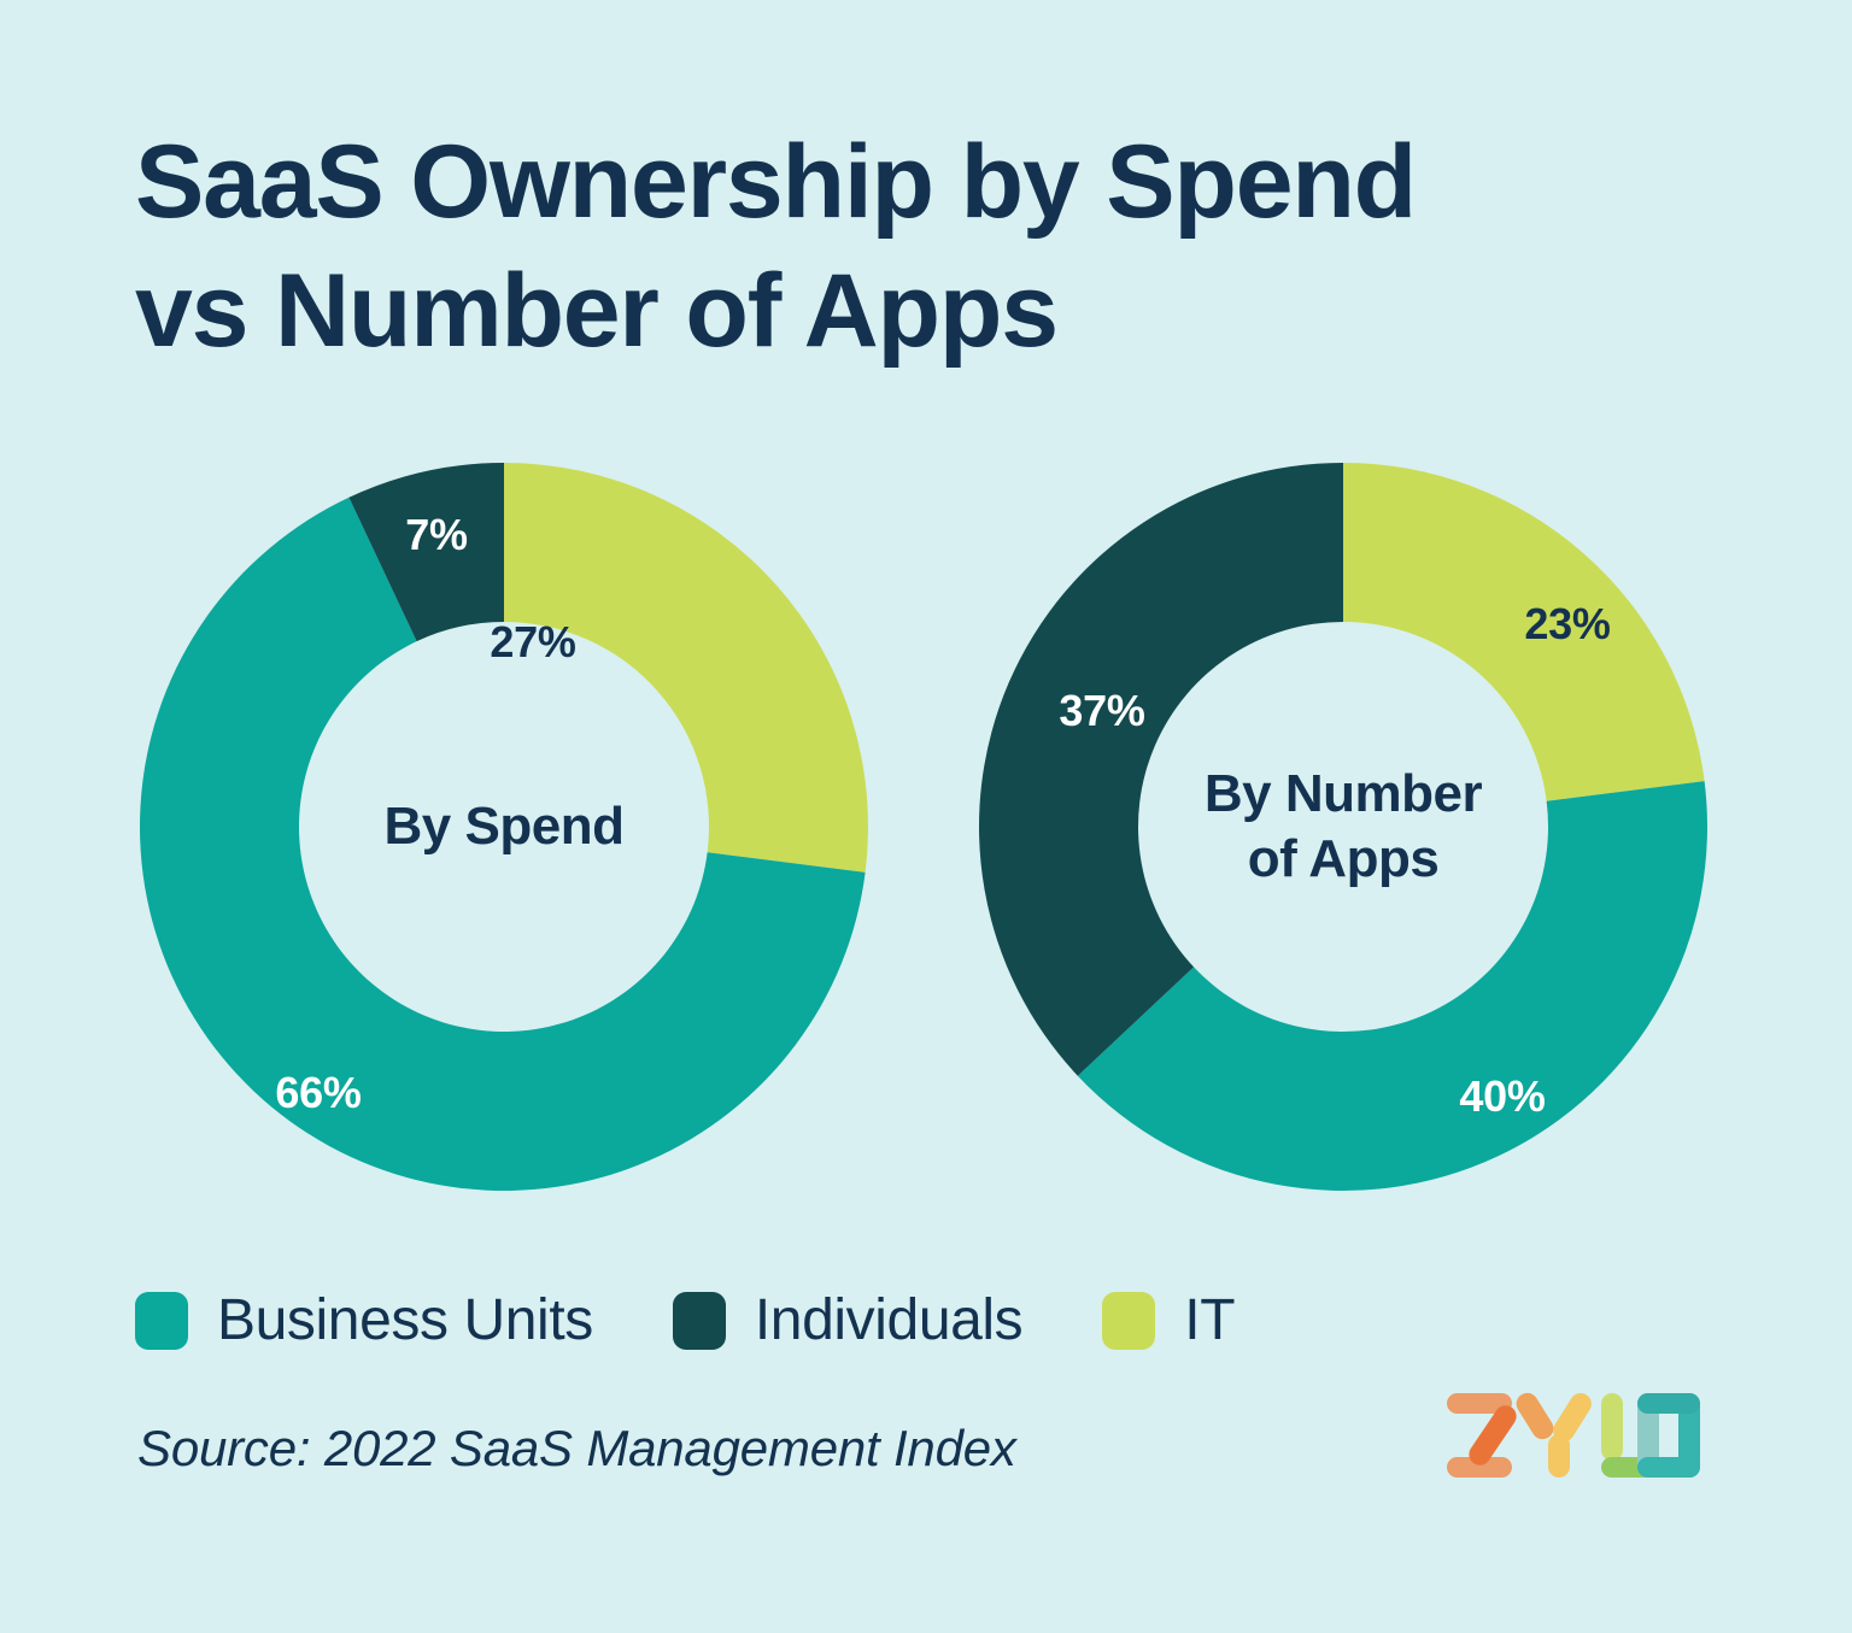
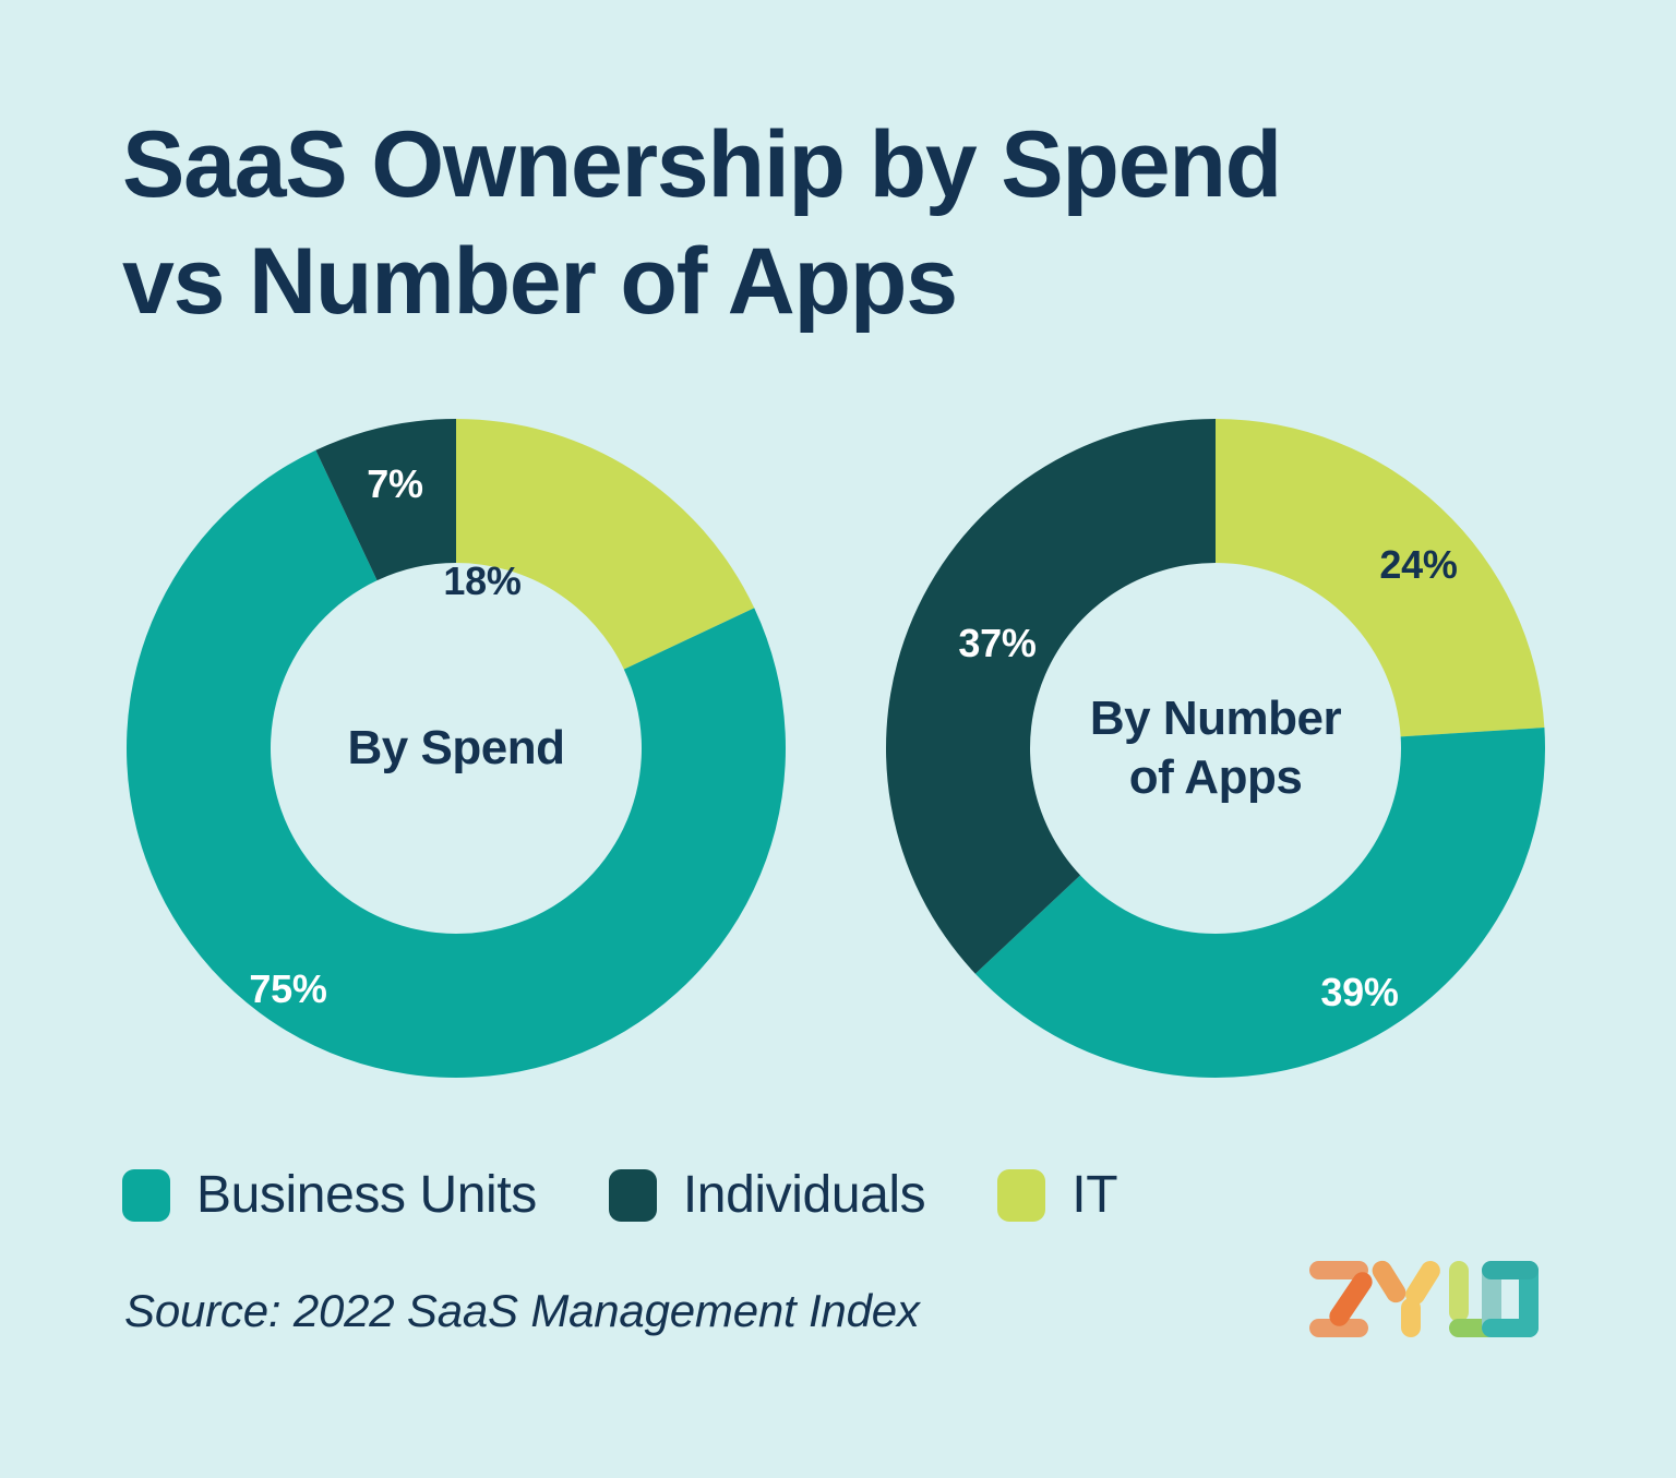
By Spend/IT: 27% -> 18%
By Spend/Business Units: 66% -> 75%
By Number of Apps/IT: 23% -> 24%
By Number of Apps/Business Units: 40% -> 39%
